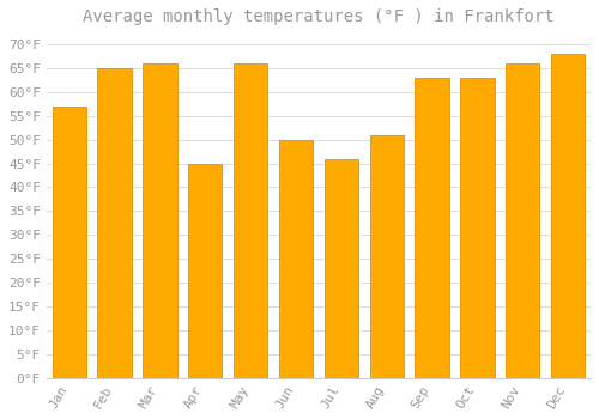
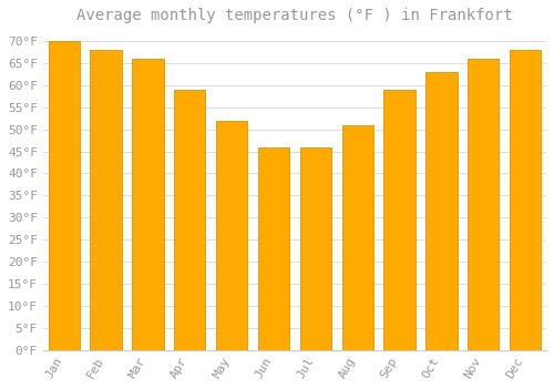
Jan: 57°F -> 70°F
Feb: 65°F -> 68°F
Apr: 45°F -> 59°F
May: 66°F -> 52°F
Jun: 50°F -> 46°F
Sep: 63°F -> 59°F
